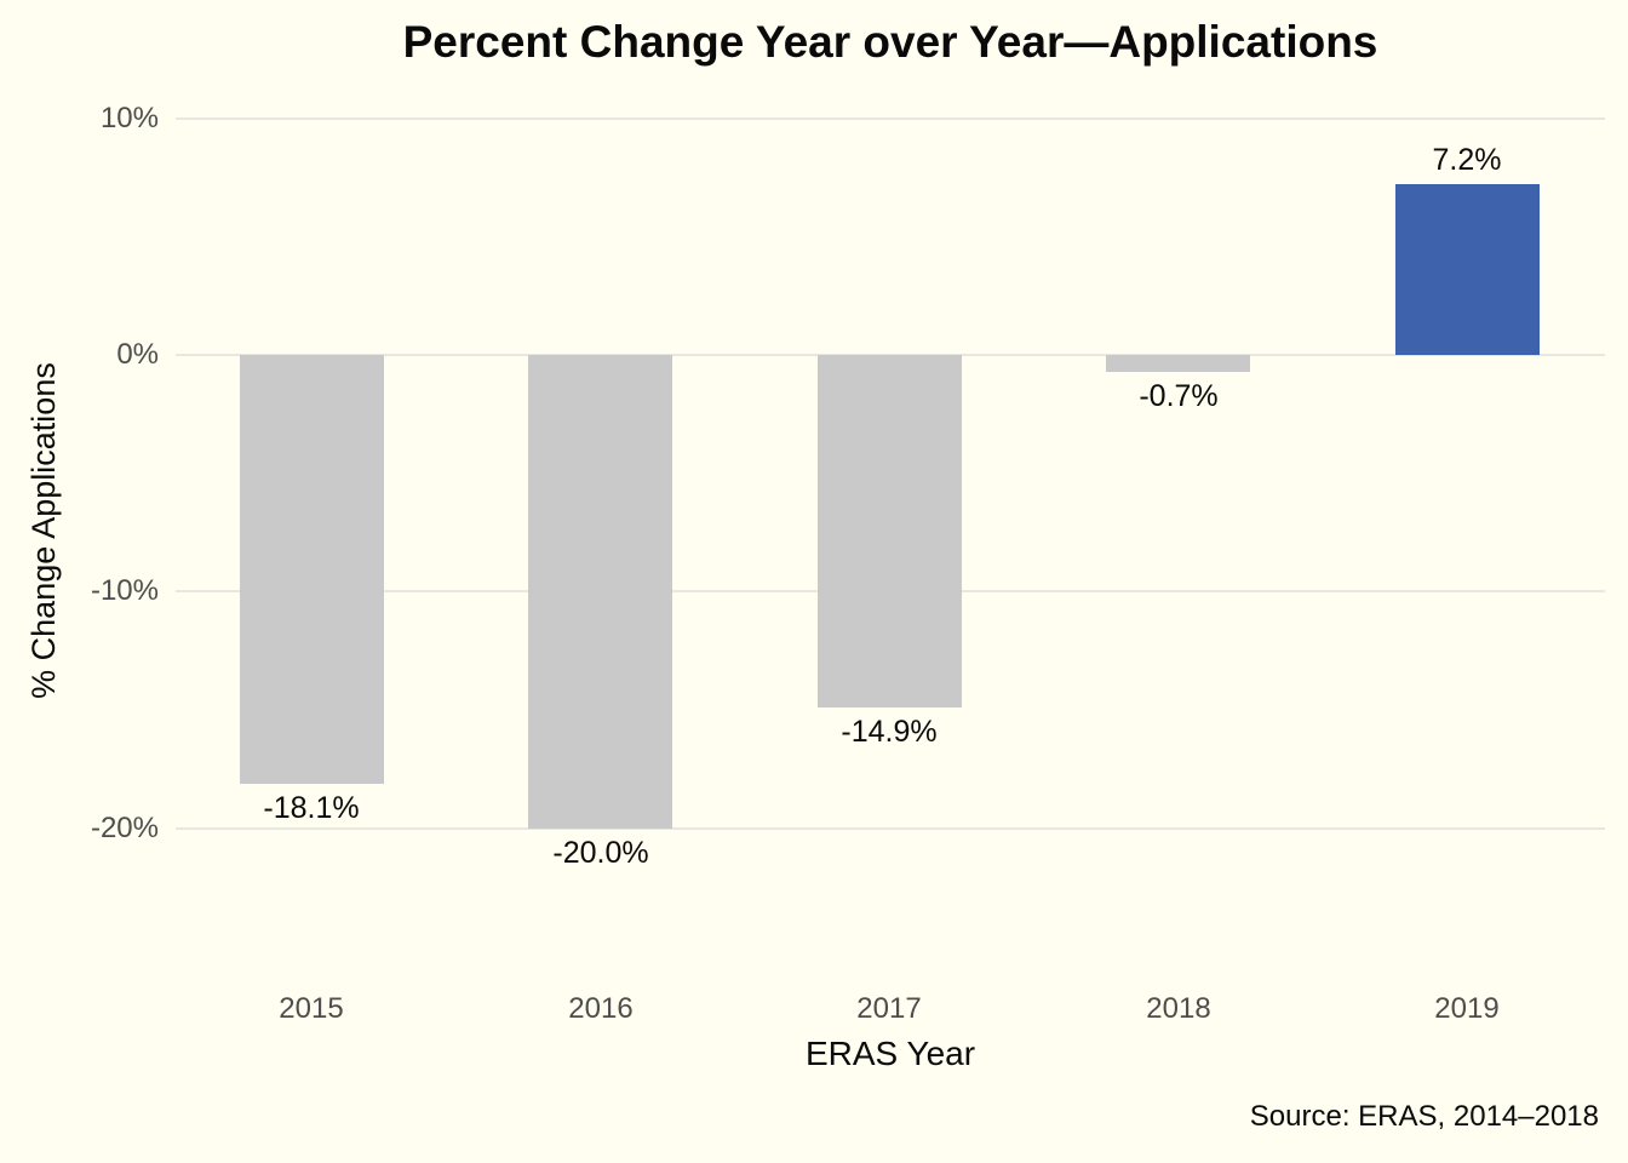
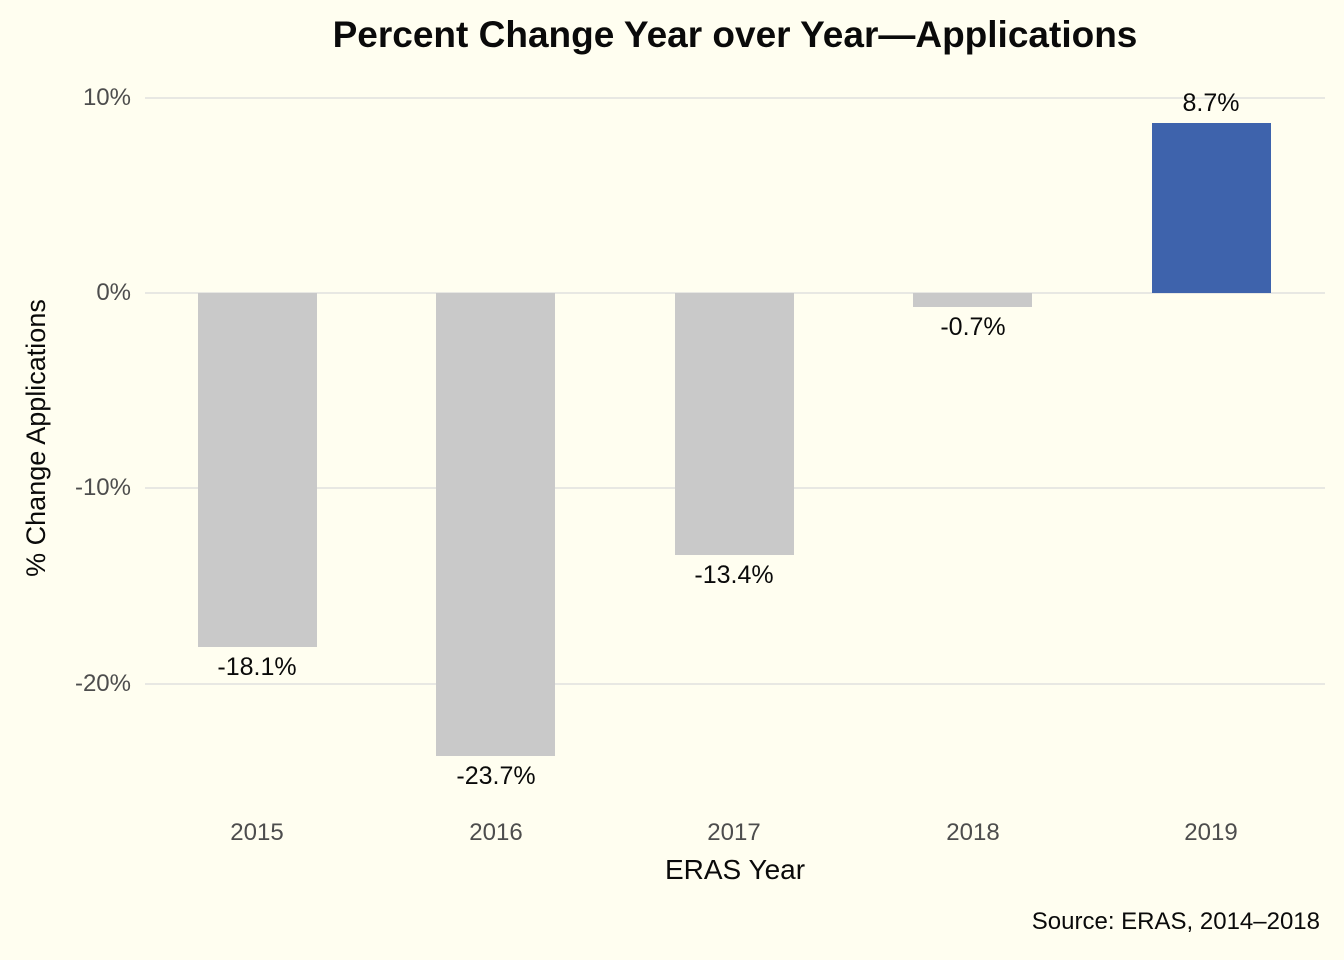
2016: -20.0% -> -23.7%
2017: -14.9% -> -13.4%
2019: 7.2% -> 8.7%
